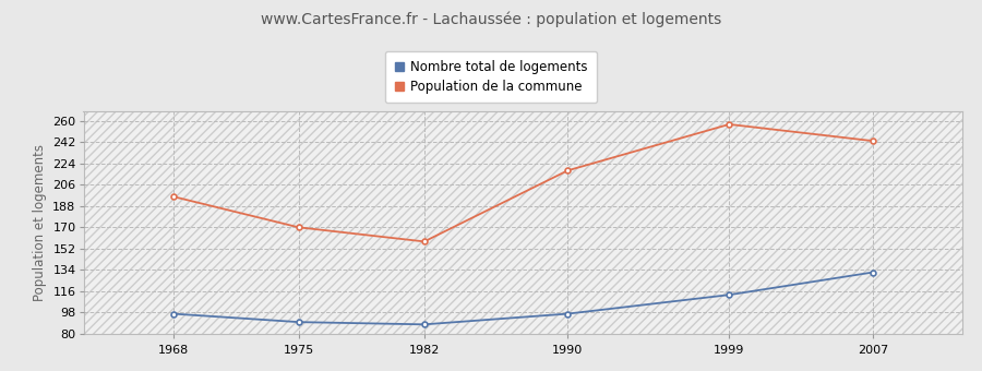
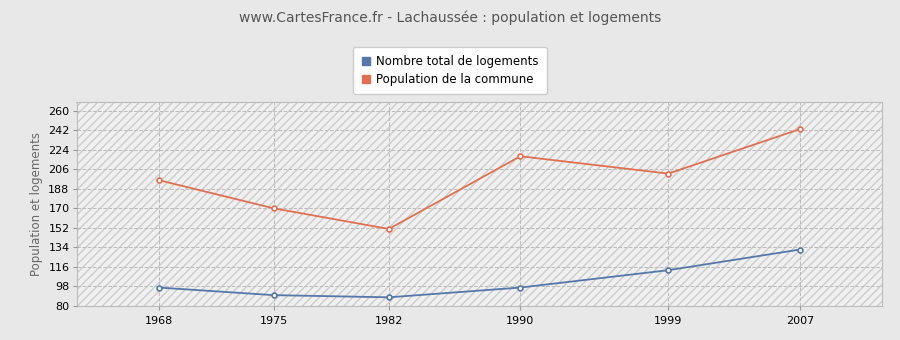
Population de la commune/1982: 158 -> 151
Population de la commune/1999: 257 -> 202
